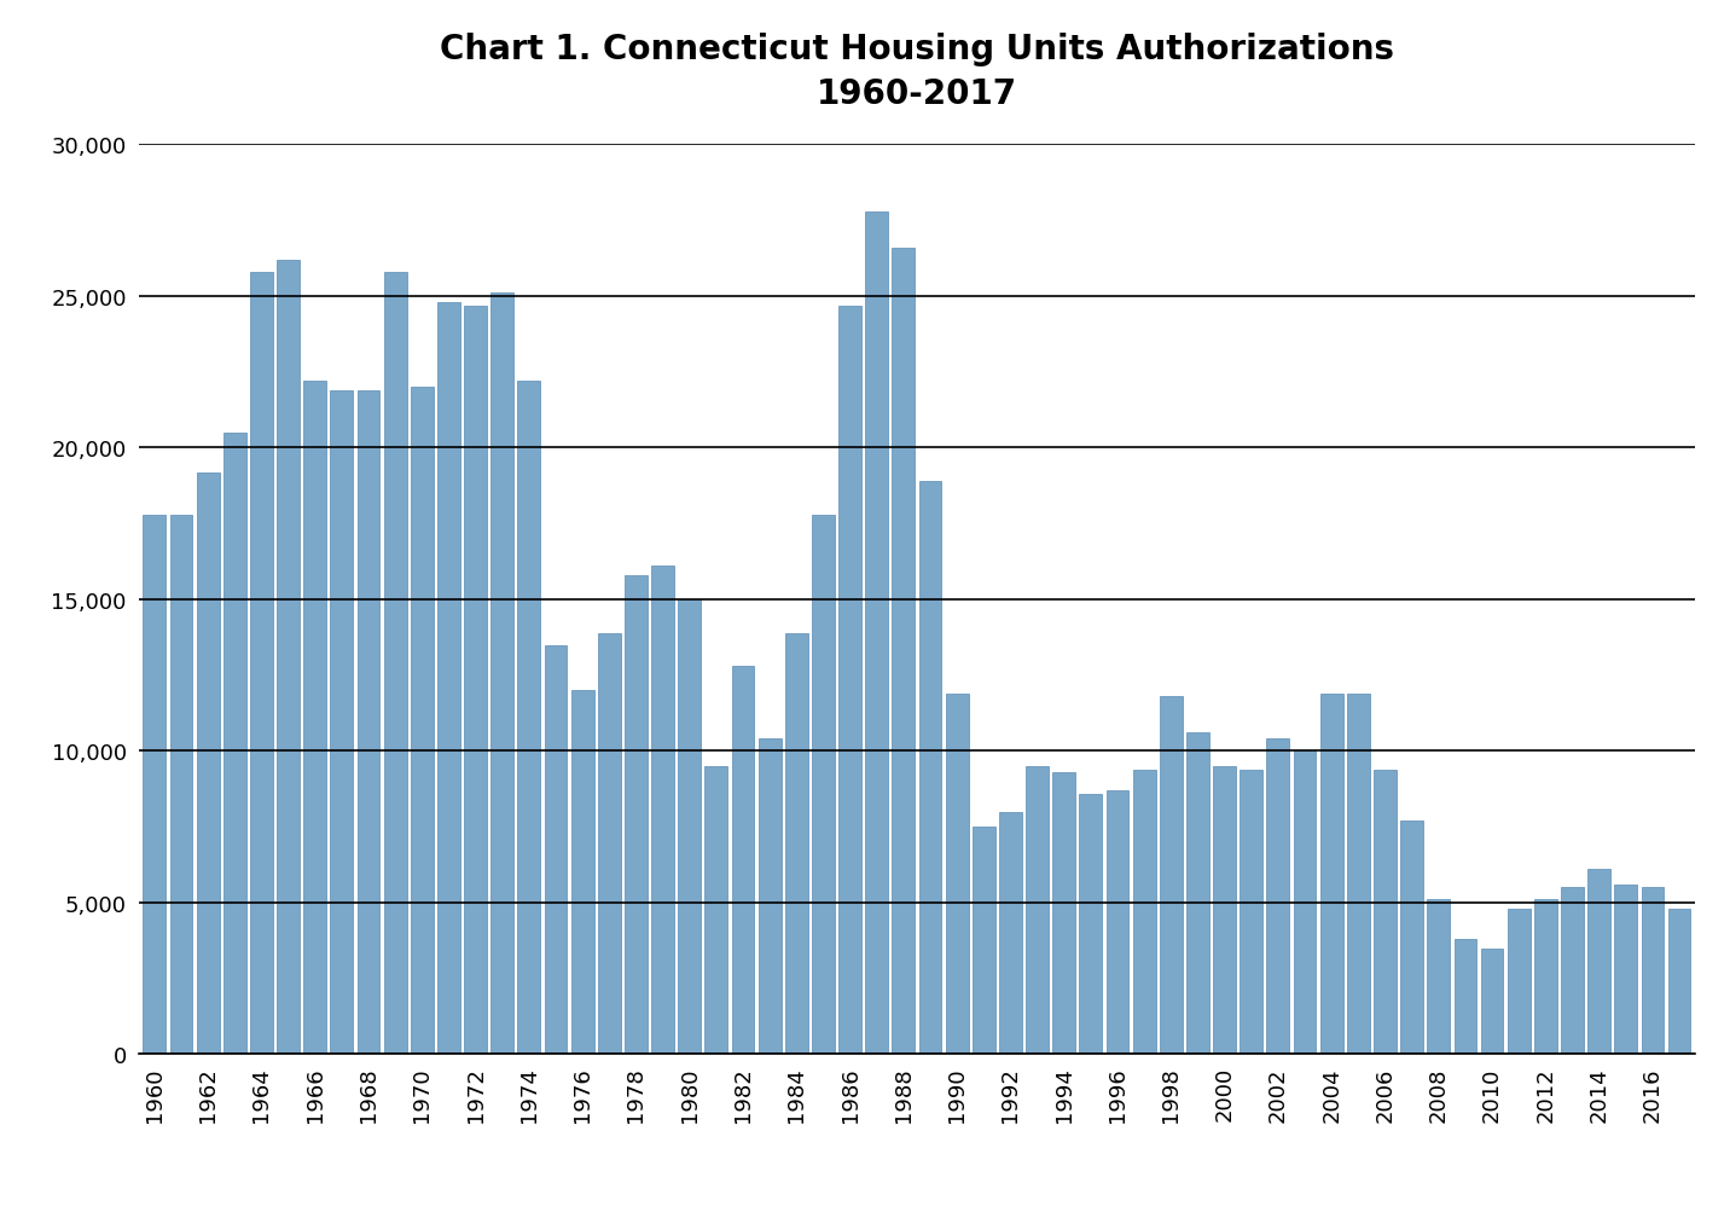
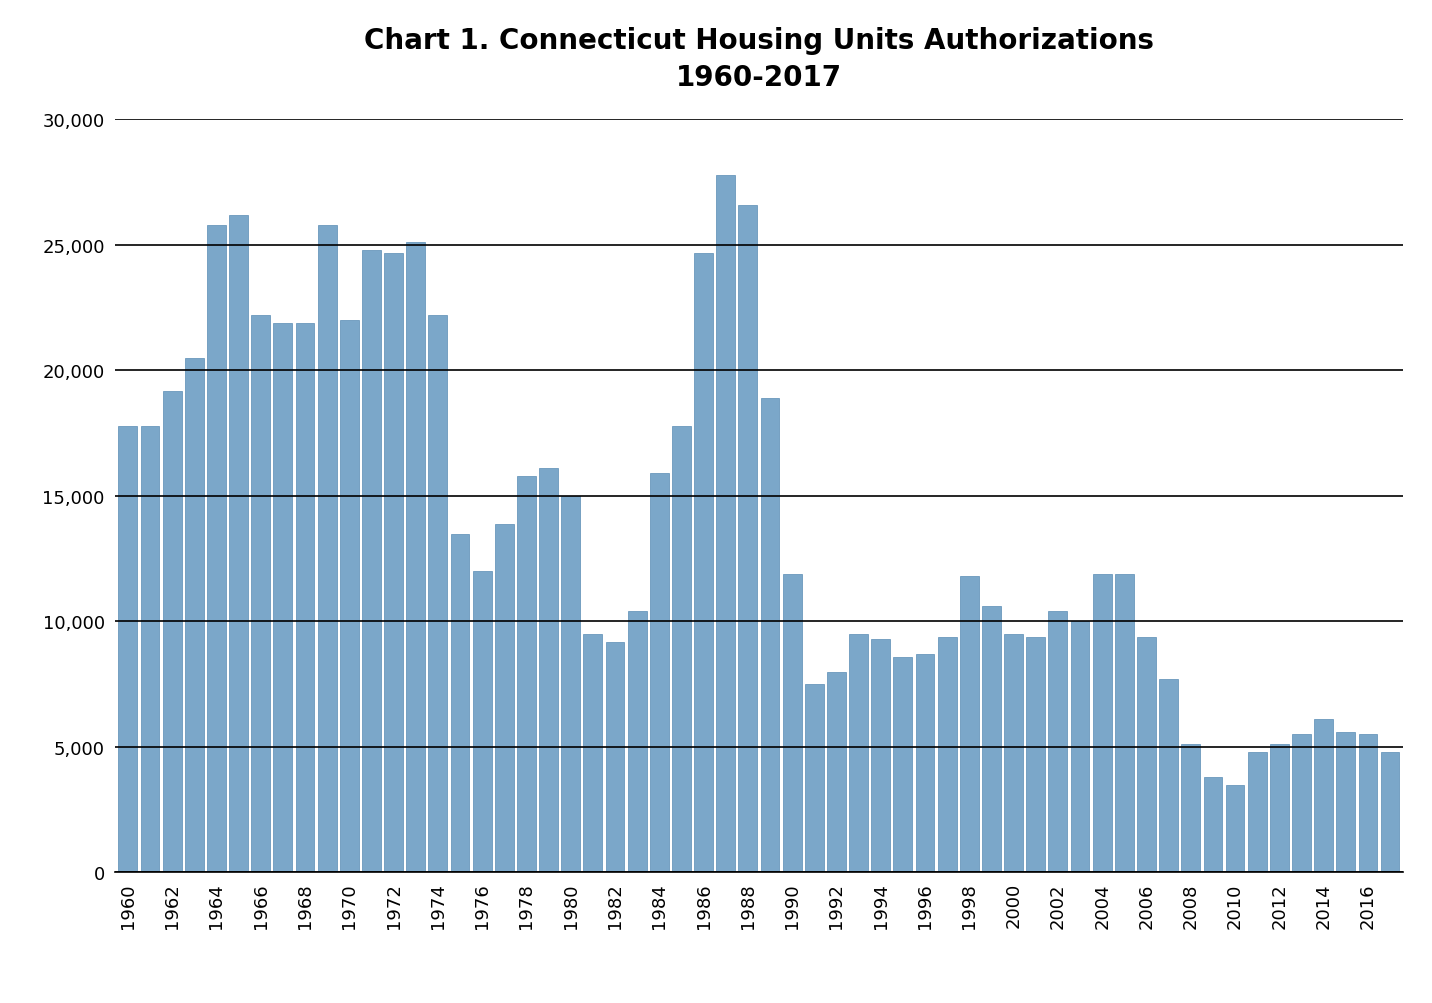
1982: 12,800 -> 9,200
1984: 13,900 -> 15,900
